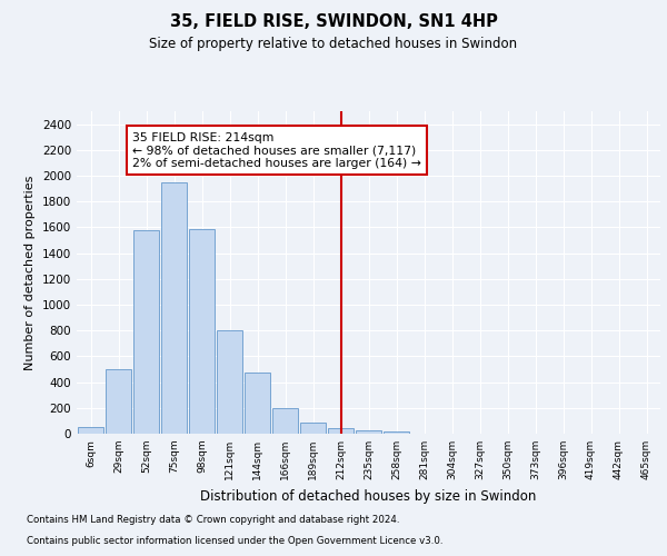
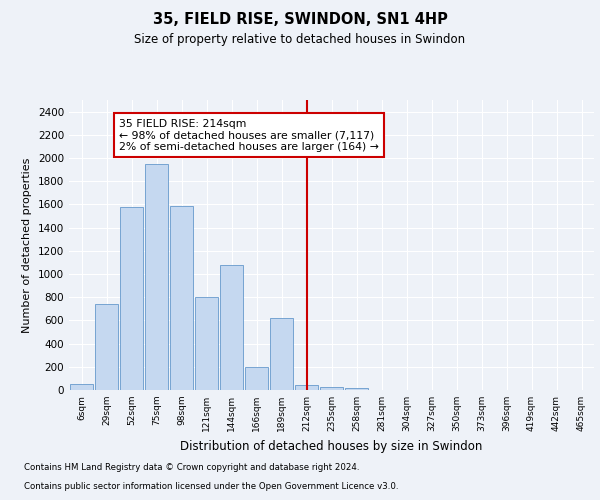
29sqm: 500 -> 740
144sqm: 470 -> 1080
189sqm: 90 -> 620
